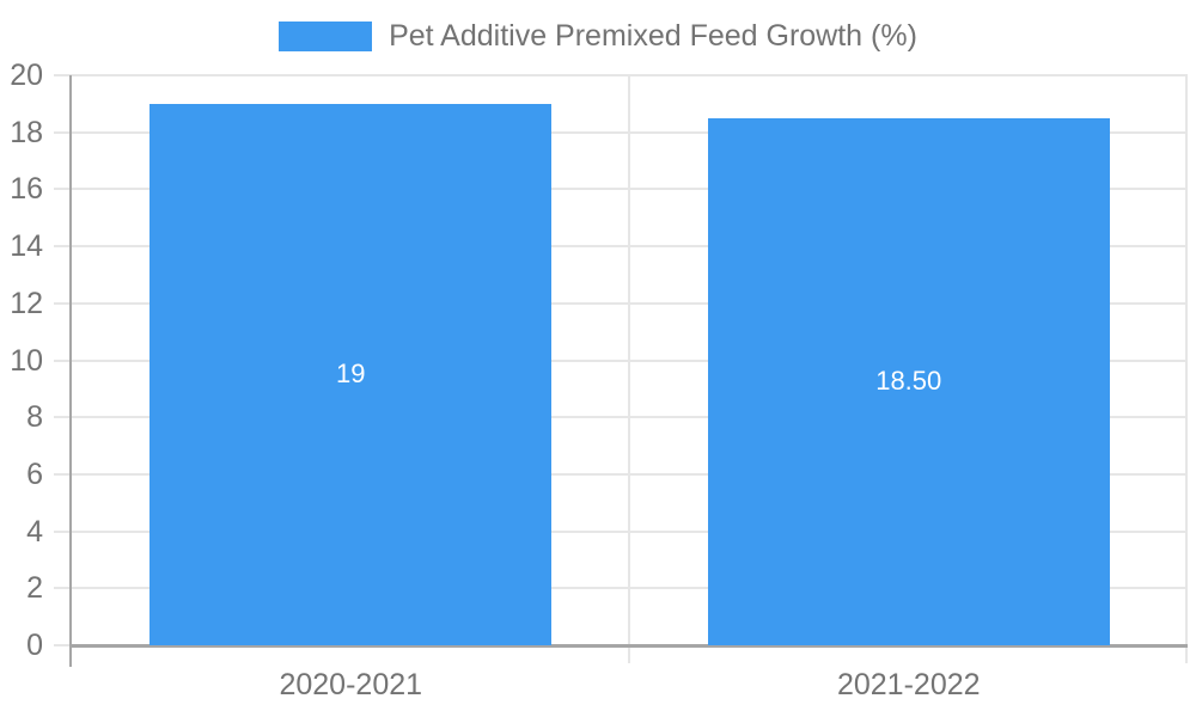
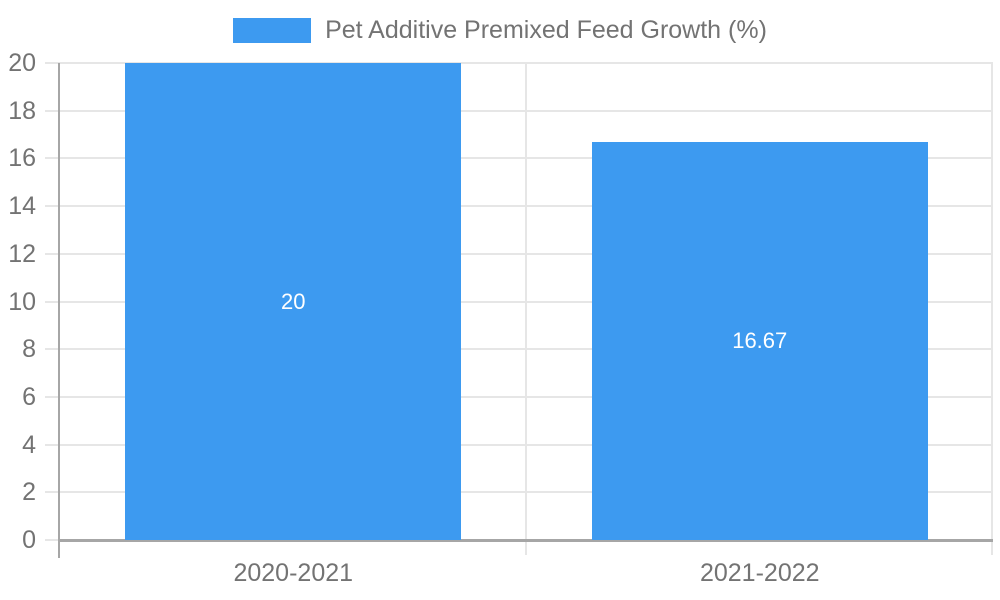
2020-2021: 19 -> 20
2021-2022: 18.50 -> 16.67
